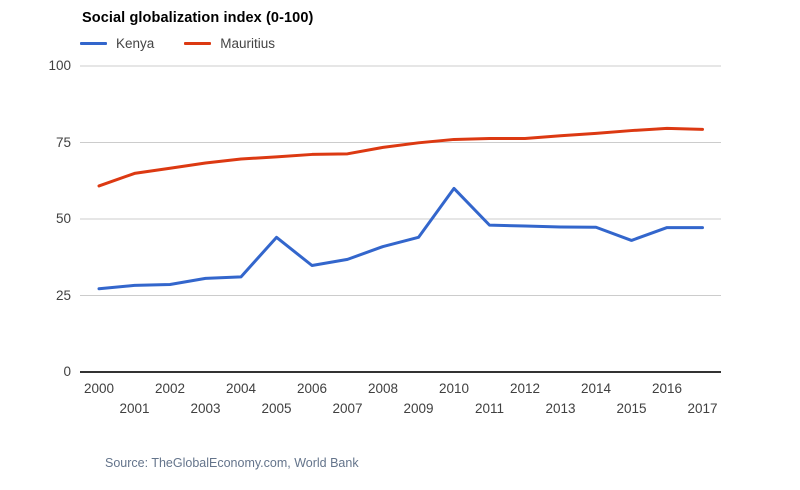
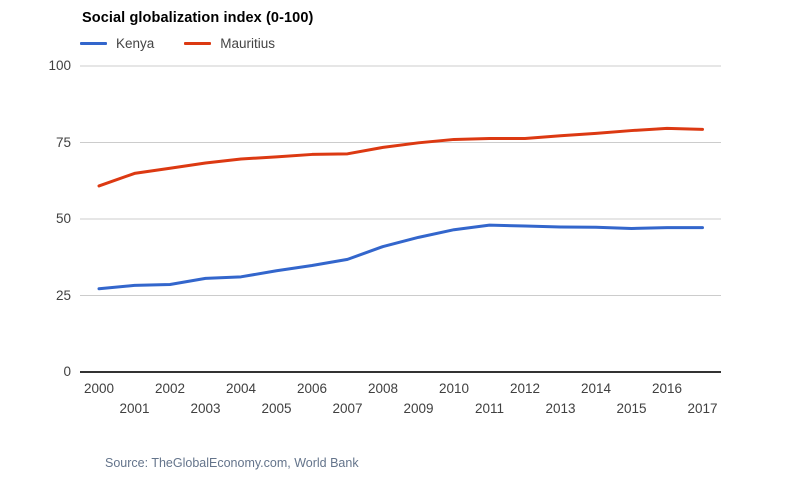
Kenya/2005: 44 -> 33
Kenya/2010: 60 -> 46
Kenya/2015: 43 -> 47
